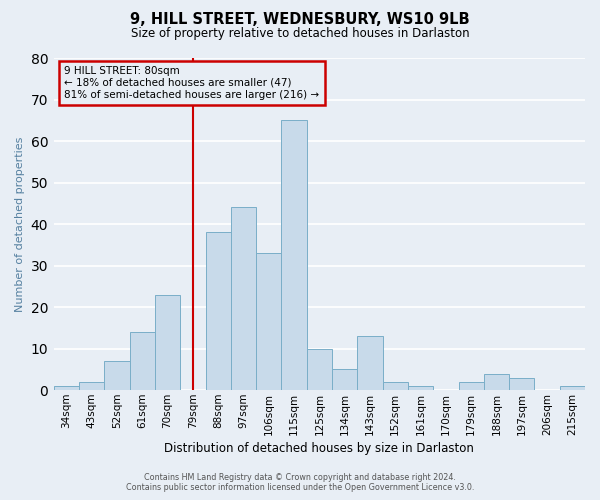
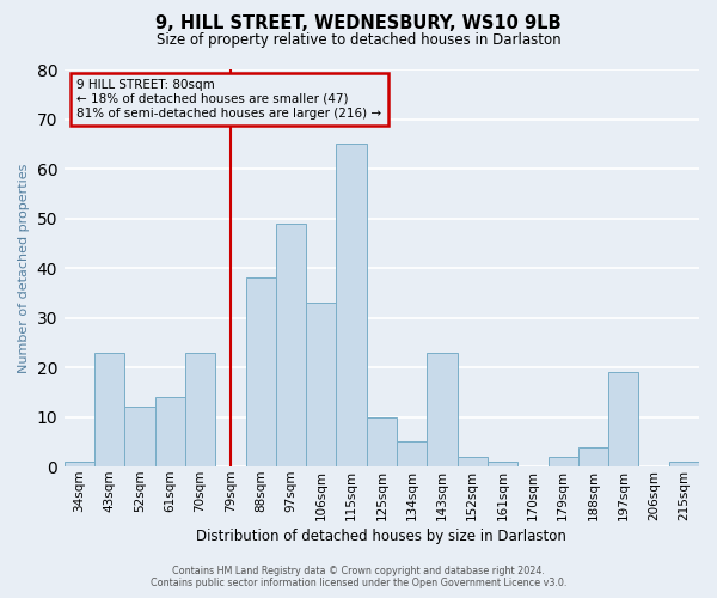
43sqm: 2 -> 23
52sqm: 7 -> 12
97sqm: 44 -> 49
143sqm: 13 -> 23
197sqm: 3 -> 19
